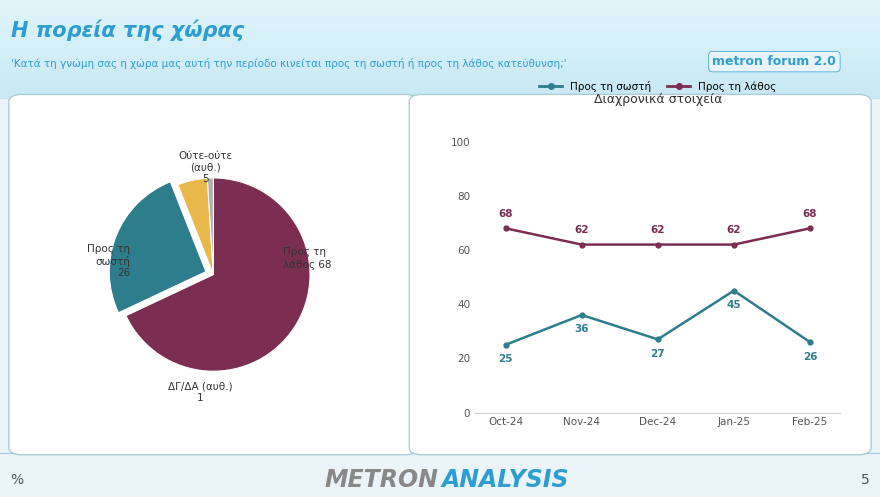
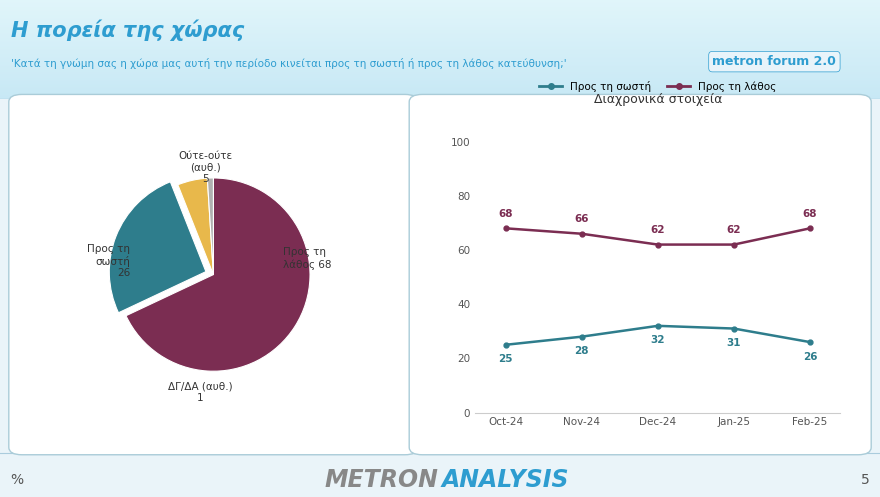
Προς τη σωστή/Nov-24: 36 -> 28
Προς τη λάθος/Nov-24: 62 -> 66
Προς τη σωστή/Dec-24: 27 -> 32
Προς τη σωστή/Jan-25: 45 -> 31
